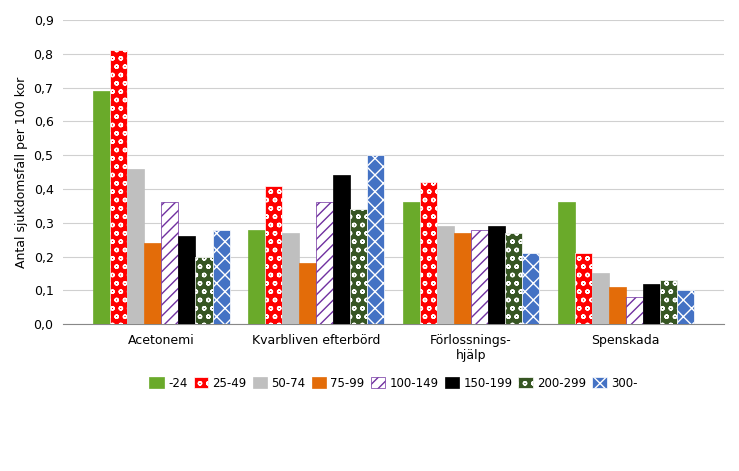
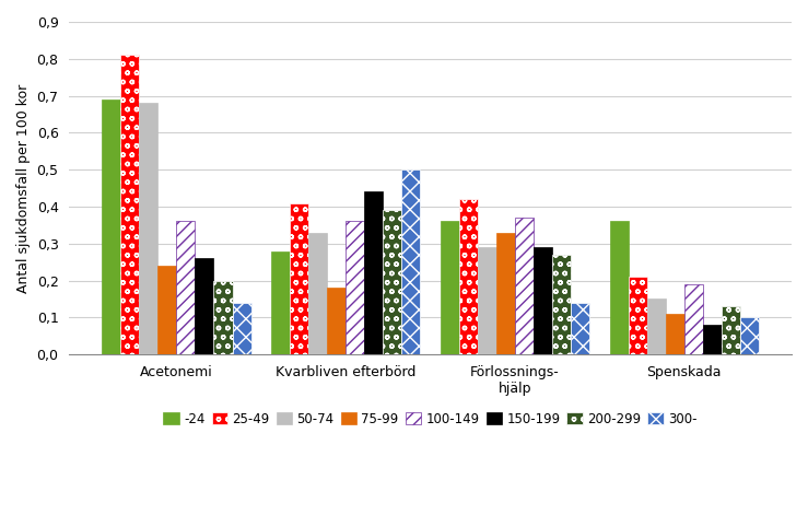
50-74/Acetonemi: 0,46 -> 0,68
300-/Acetonemi: 0,28 -> 0,14
50-74/Kvarbliven efterbörd: 0,27 -> 0,33
200-299/Kvarbliven efterbörd: 0,34 -> 0,39
75-99/Förlossnings- hjälp: 0,27 -> 0,33
100-149/Förlossnings- hjälp: 0,28 -> 0,37
300-/Förlossnings- hjälp: 0,21 -> 0,14
100-149/Spenskada: 0,08 -> 0,19
150-199/Spenskada: 0,12 -> 0,08
